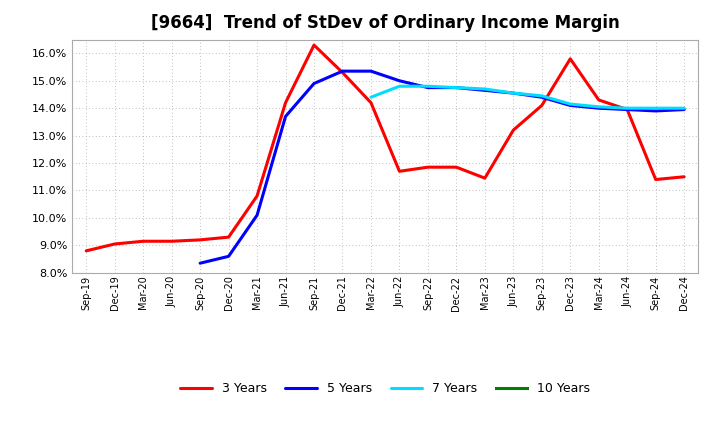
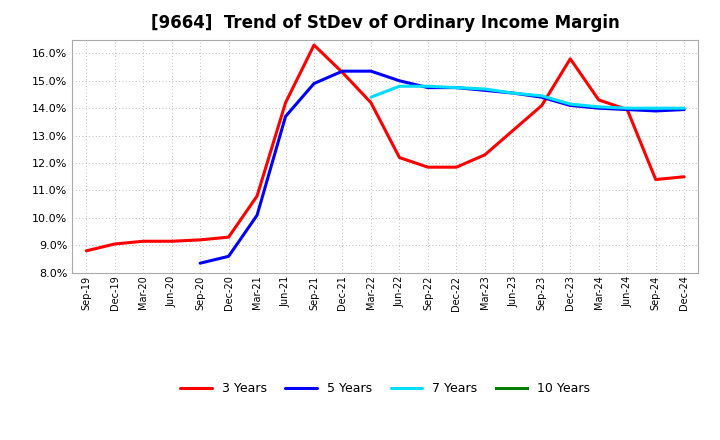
3 Years/Jun-22: 11.70% -> 12.20%
3 Years/Mar-23: 11.45% -> 12.30%
